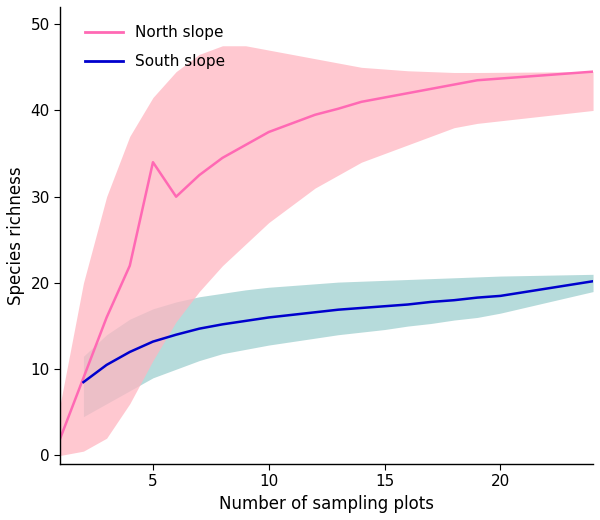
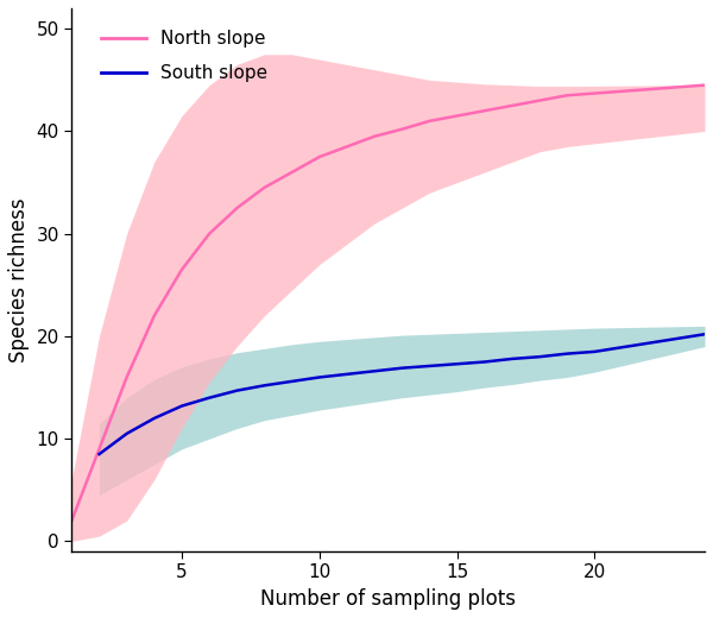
North slope/5: 34.0 -> 26.5
